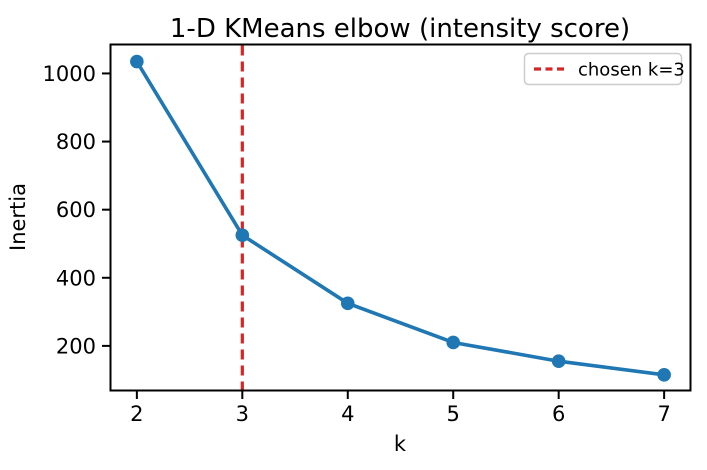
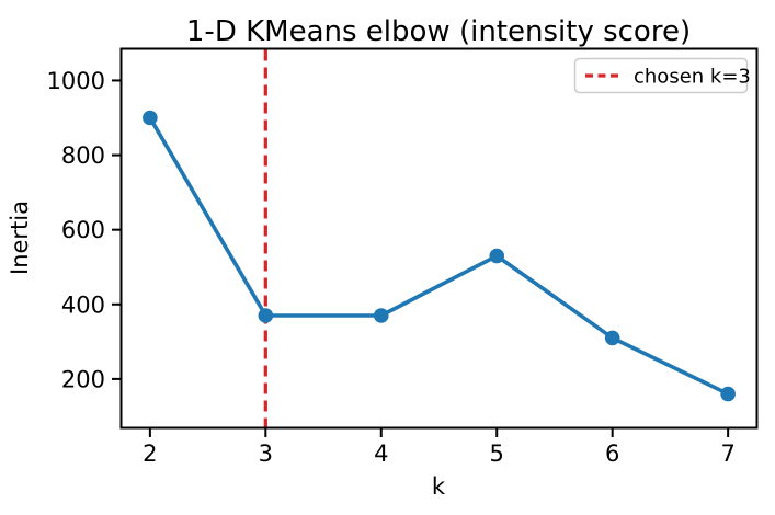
2: 1040 -> 900
3: 520 -> 370
4: 320 -> 370
5: 210 -> 530
6: 160 -> 310
7: 120 -> 160
